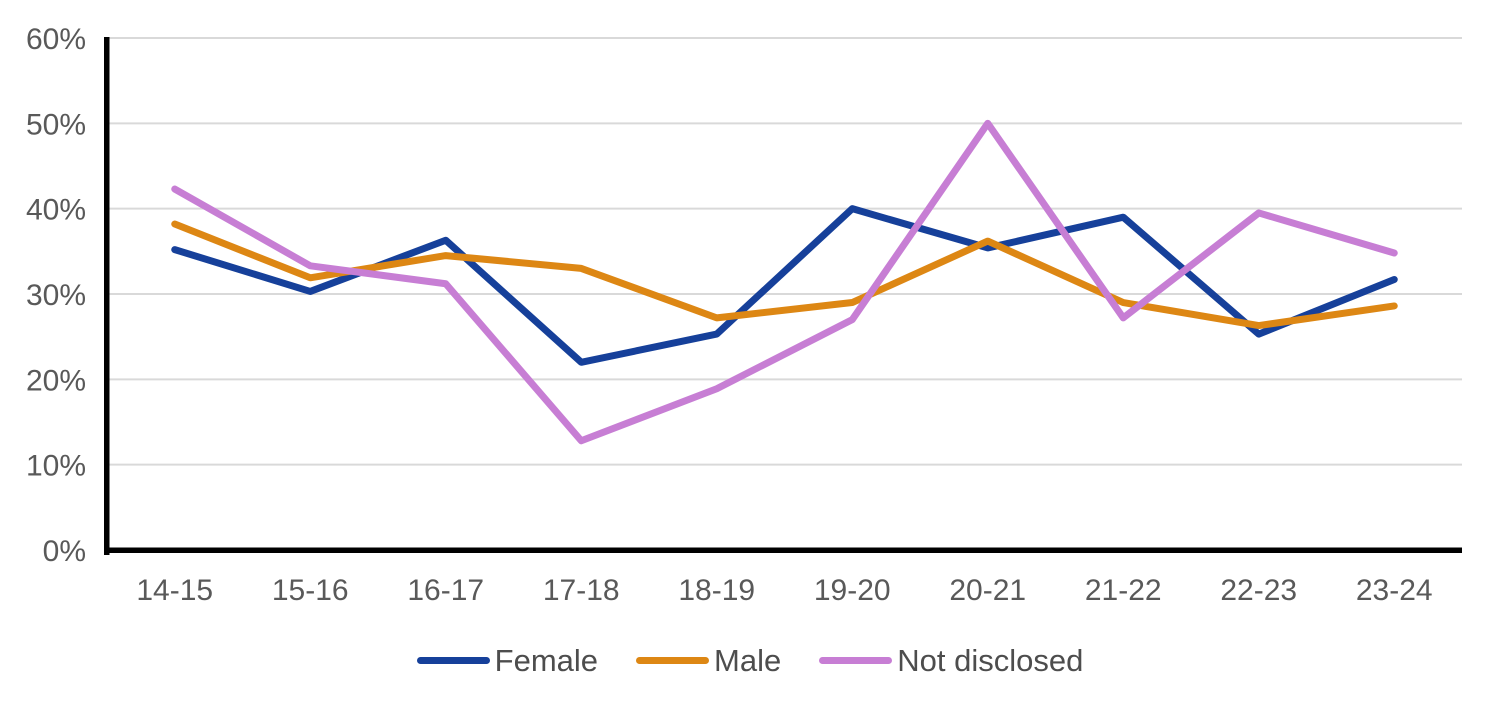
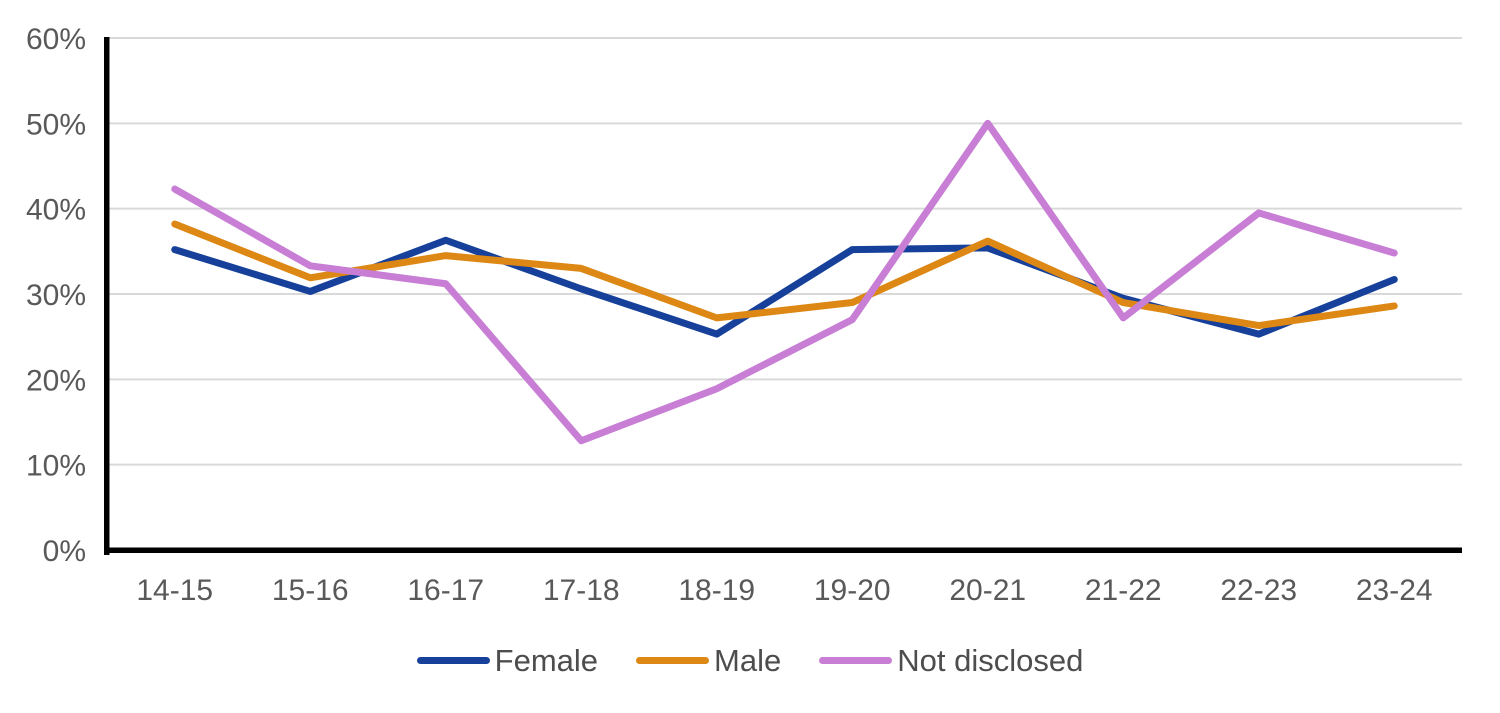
Female/17-18: 22% -> 31%
Female/19-20: 40% -> 35%
Female/21-22: 39% -> 30%
